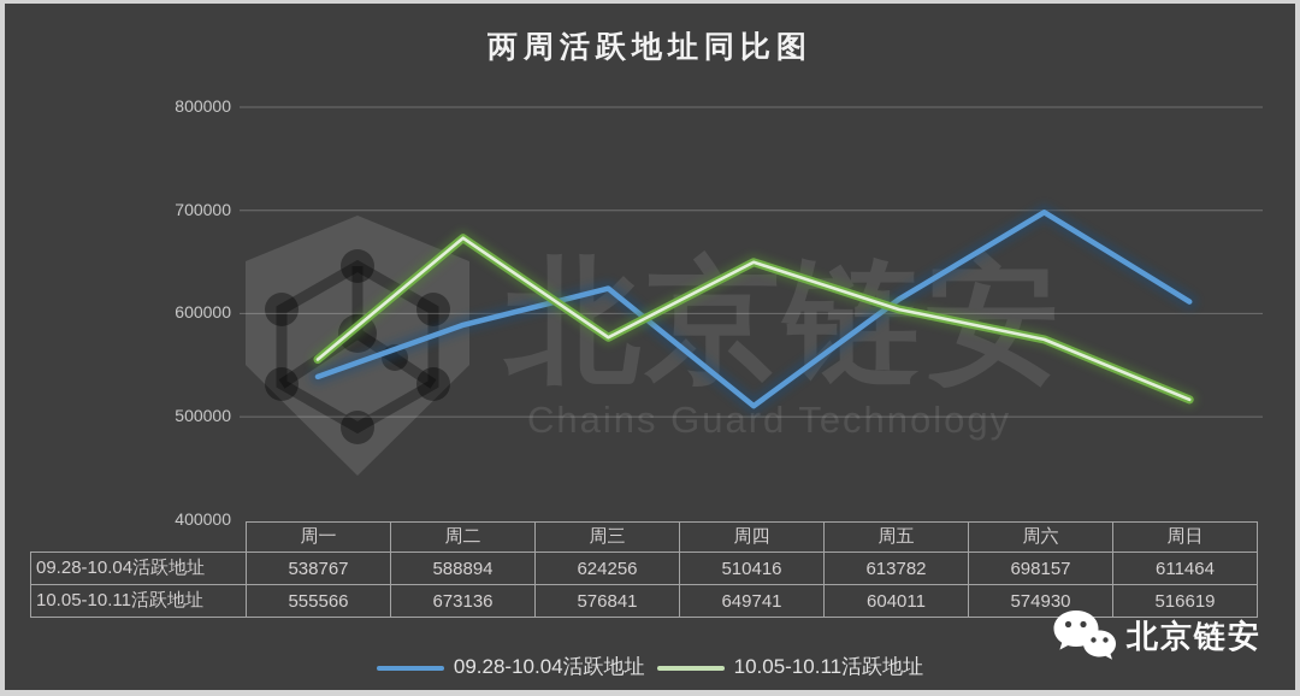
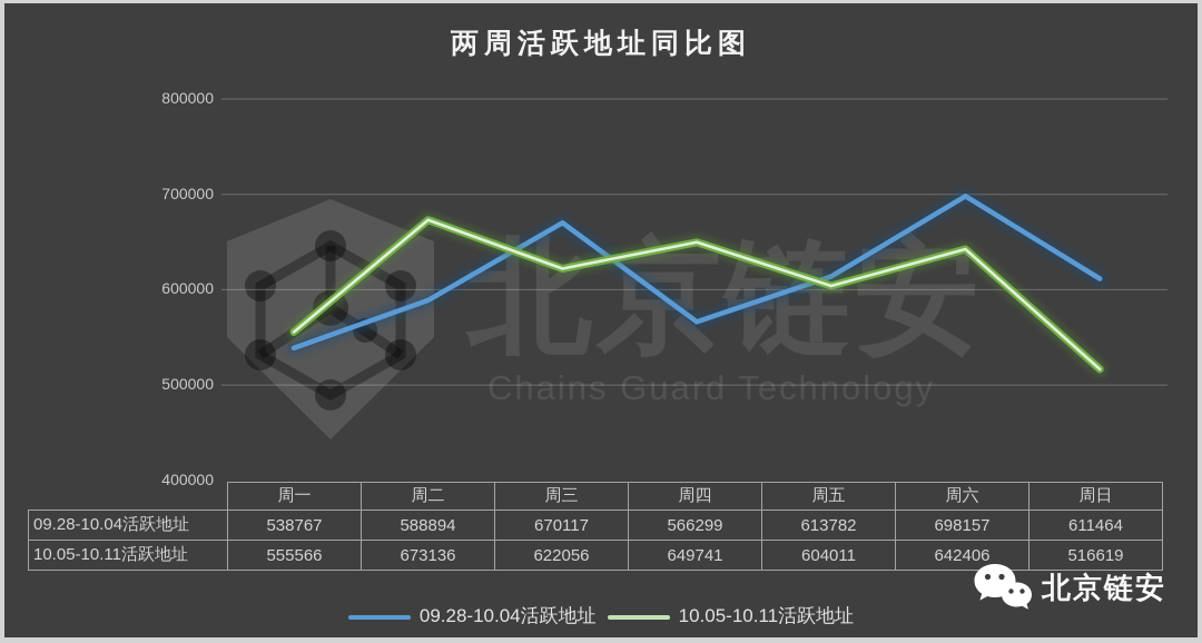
09.28-10.04活跃地址/周三: 624256 -> 670117
10.05-10.11活跃地址/周三: 576841 -> 622056
09.28-10.04活跃地址/周四: 510416 -> 566299
10.05-10.11活跃地址/周六: 574930 -> 642406
